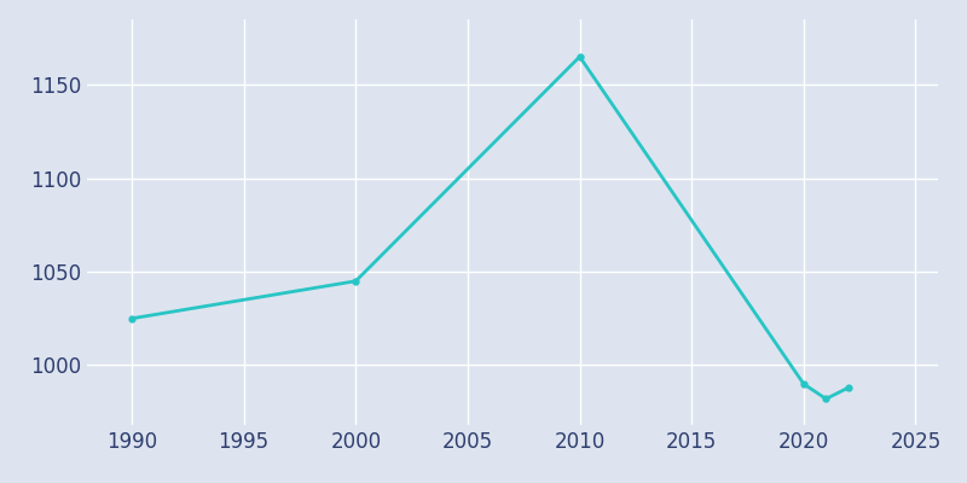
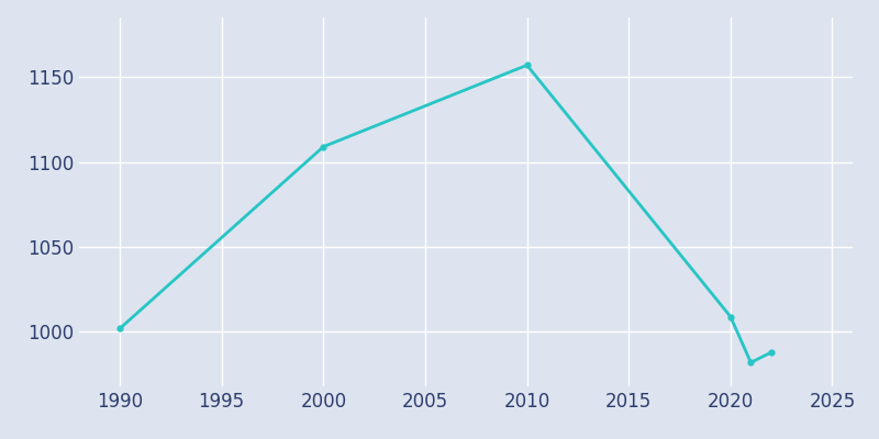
1990: 1025 -> 1002
2000: 1045 -> 1109
2010: 1165 -> 1157
2020: 990 -> 1009
